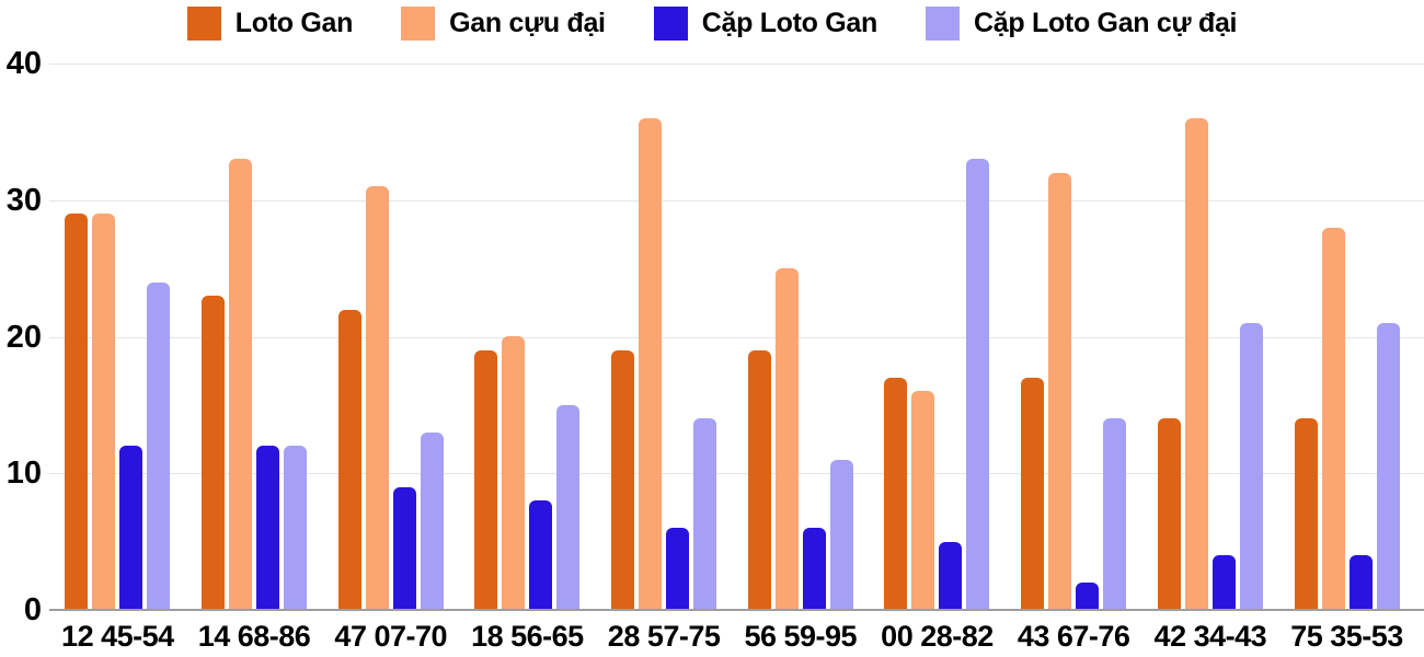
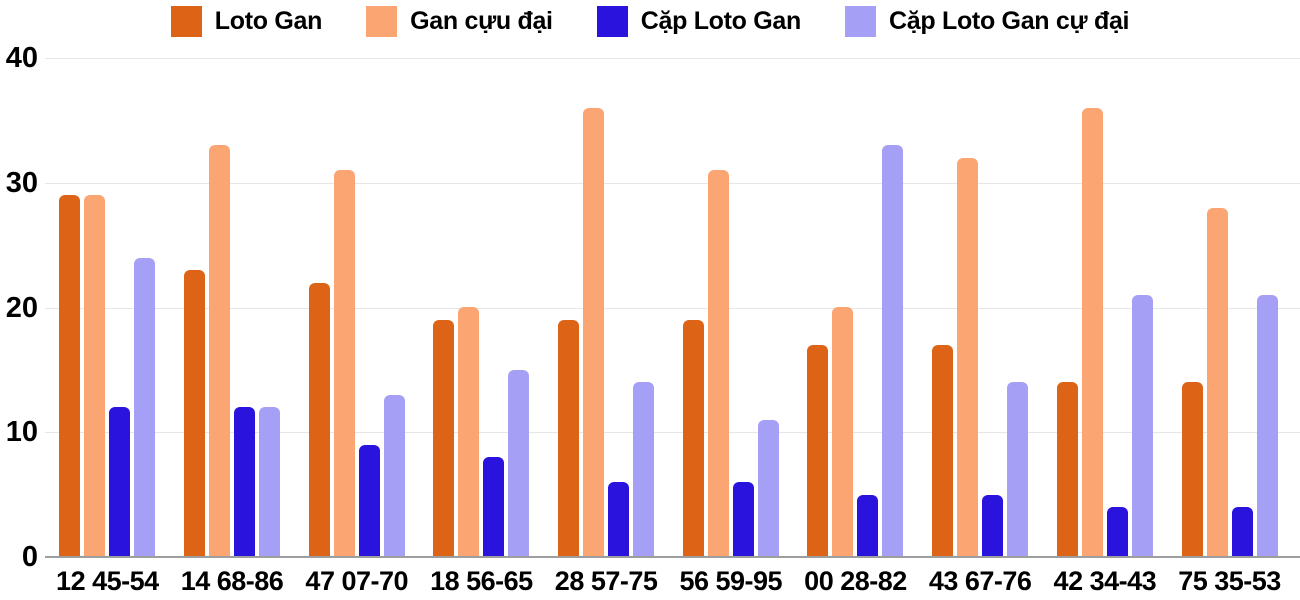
Gan cựu đại/56 59-95: 25 -> 31
Gan cựu đại/00 28-82: 16 -> 20
Cặp Loto Gan/43 67-76: 2 -> 5
